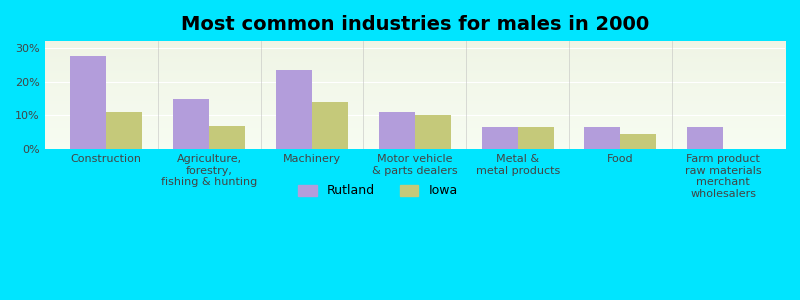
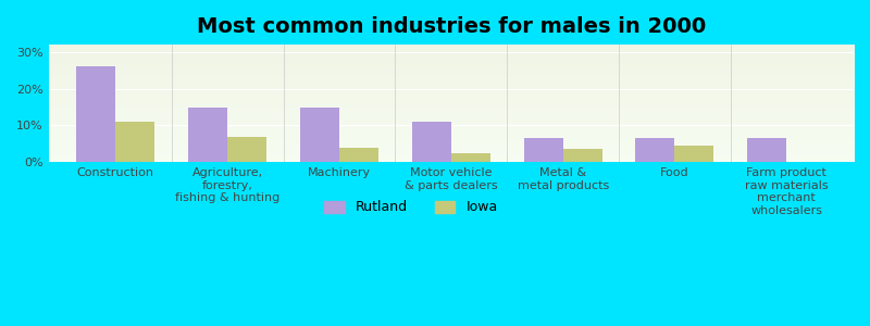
Rutland/Construction: 27.5% -> 26.0%
Rutland/Machinery: 23.5% -> 15.0%
Iowa/Machinery: 14.0% -> 4.0%
Iowa/Motor vehicle & parts dealers: 10.0% -> 2.5%
Iowa/Metal & metal products: 6.5% -> 3.5%
